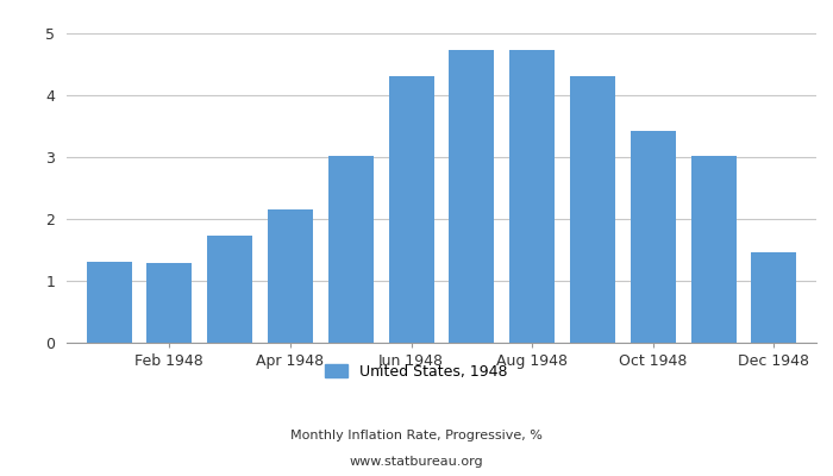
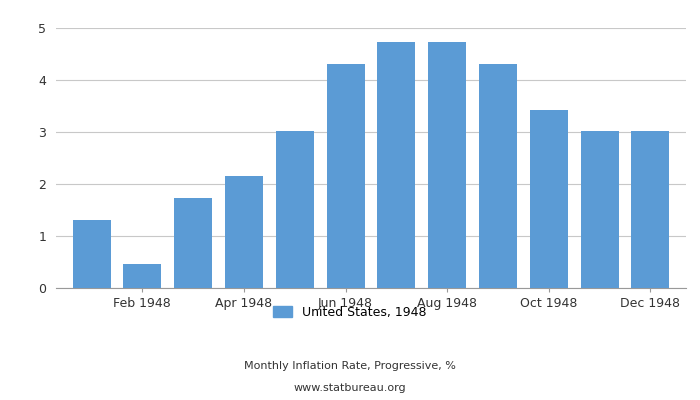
Feb 1948: 1.28 -> 0.47
Dec 1948: 1.46 -> 3.02
